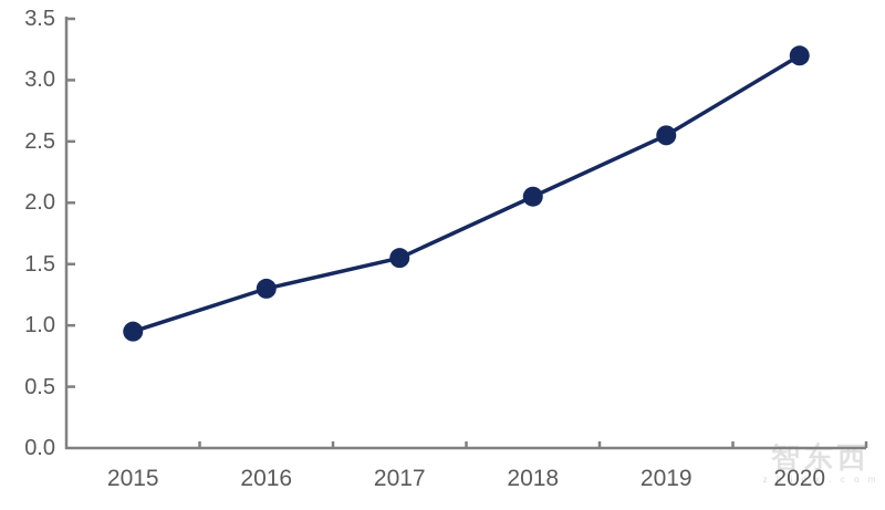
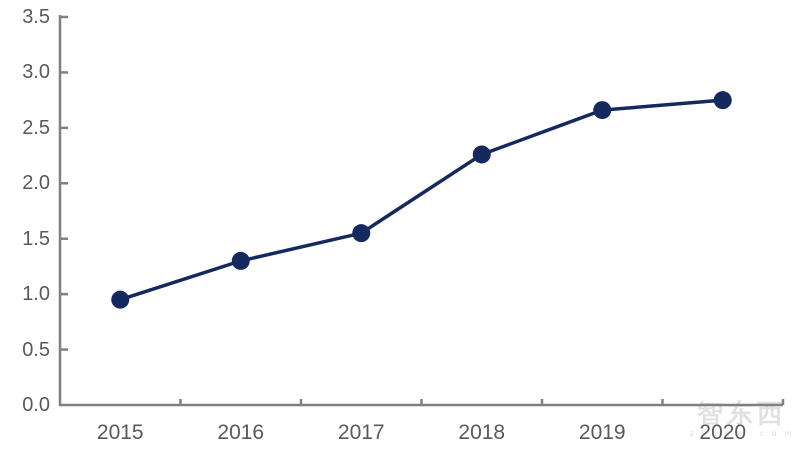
2018: 2.05 -> 2.26
2019: 2.55 -> 2.66
2020: 3.20 -> 2.75
